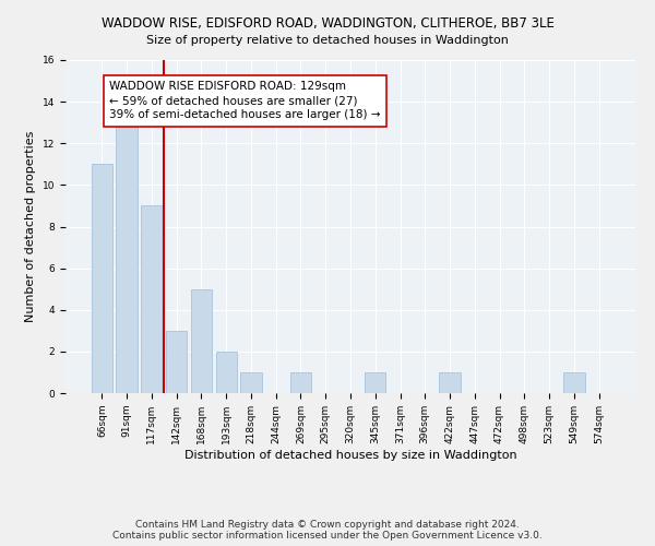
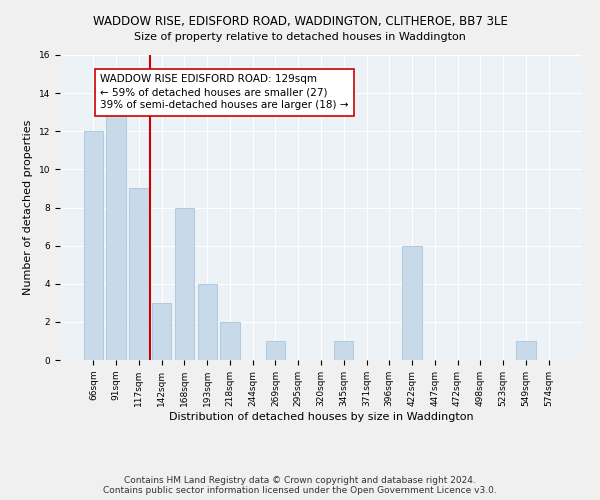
66sqm: 11 -> 12
168sqm: 5 -> 8
193sqm: 2 -> 4
218sqm: 1 -> 2
422sqm: 1 -> 6
